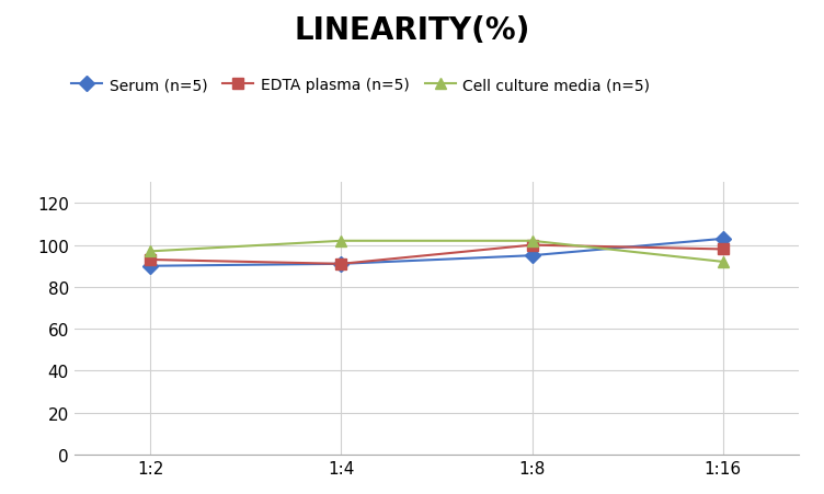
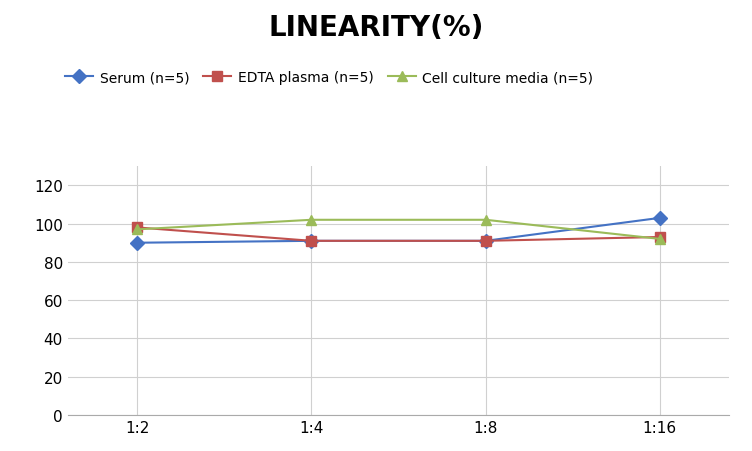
EDTA plasma (n=5)/1:2: 93 -> 98
Serum (n=5)/1:8: 95 -> 91
EDTA plasma (n=5)/1:8: 100 -> 91
EDTA plasma (n=5)/1:16: 98 -> 93
